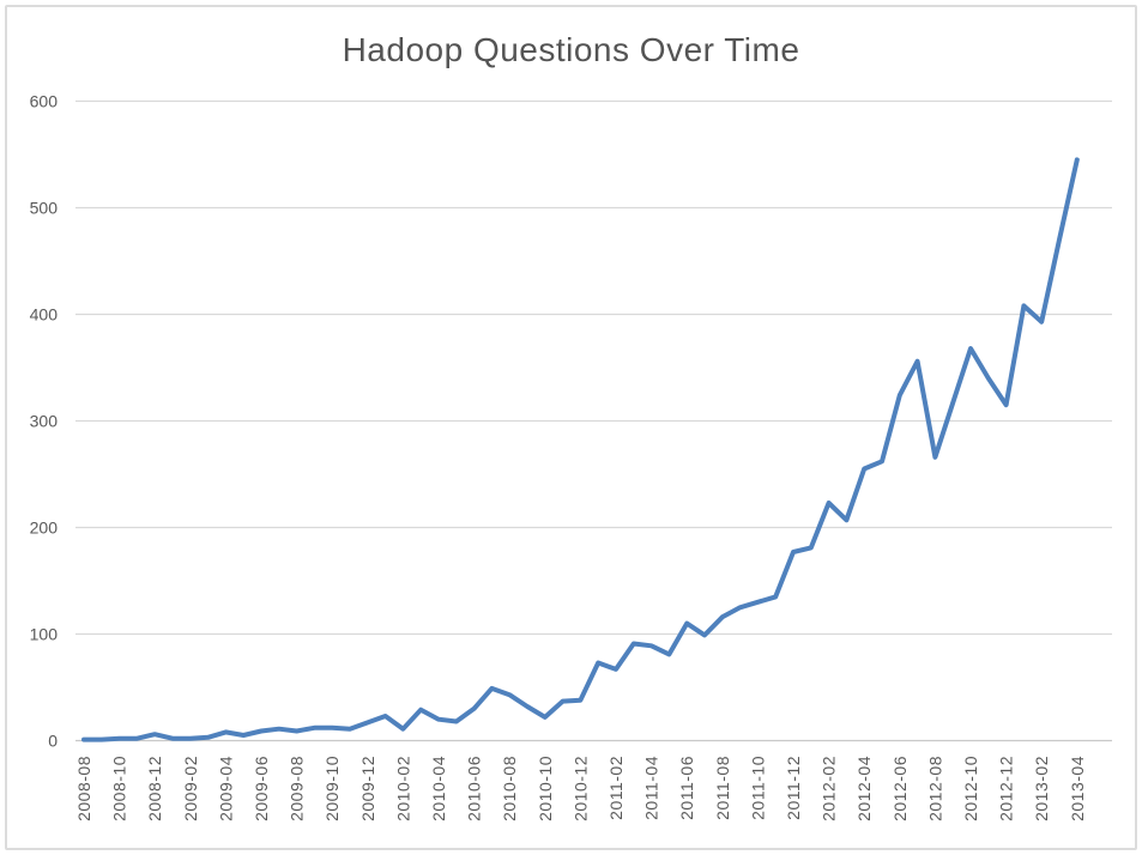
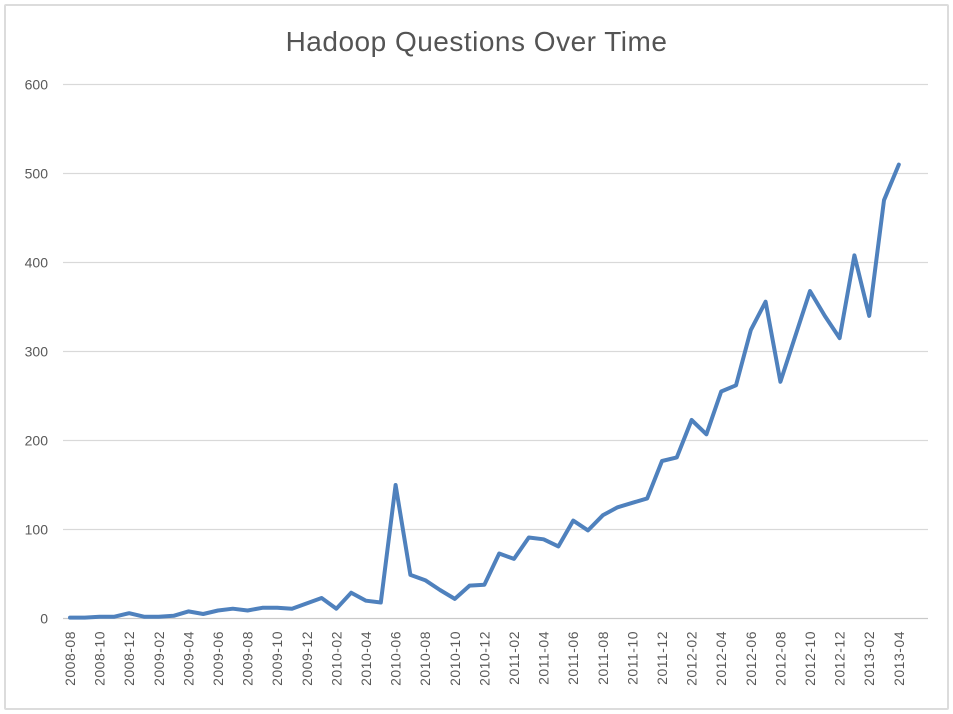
2010-06: 30 -> 150
2013-02: 390 -> 340
2013-04: 540 -> 510
